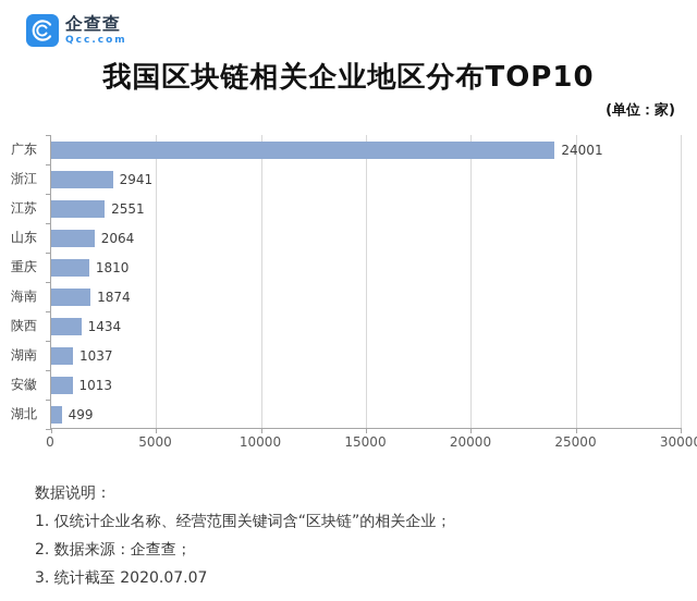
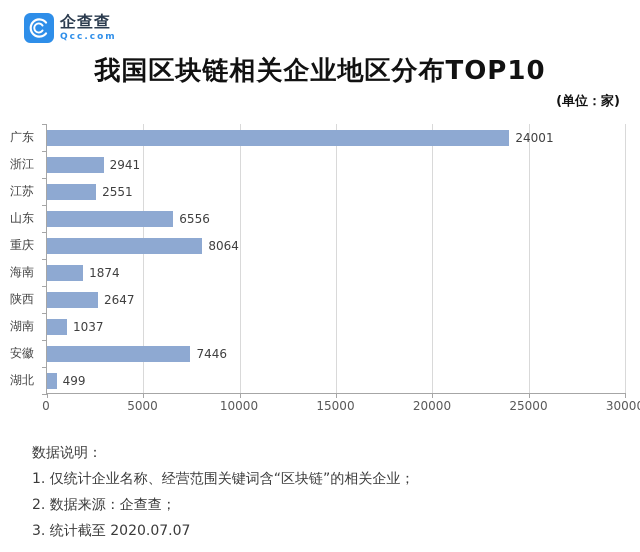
山东: 2064 -> 6556
重庆: 1810 -> 8064
陕西: 1434 -> 2647
安徽: 1013 -> 7446
